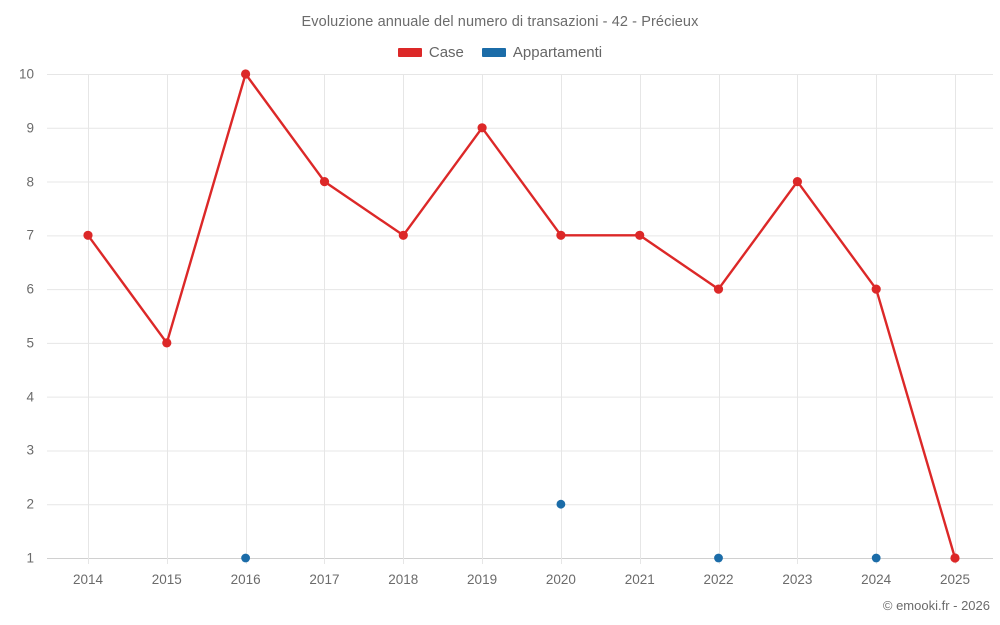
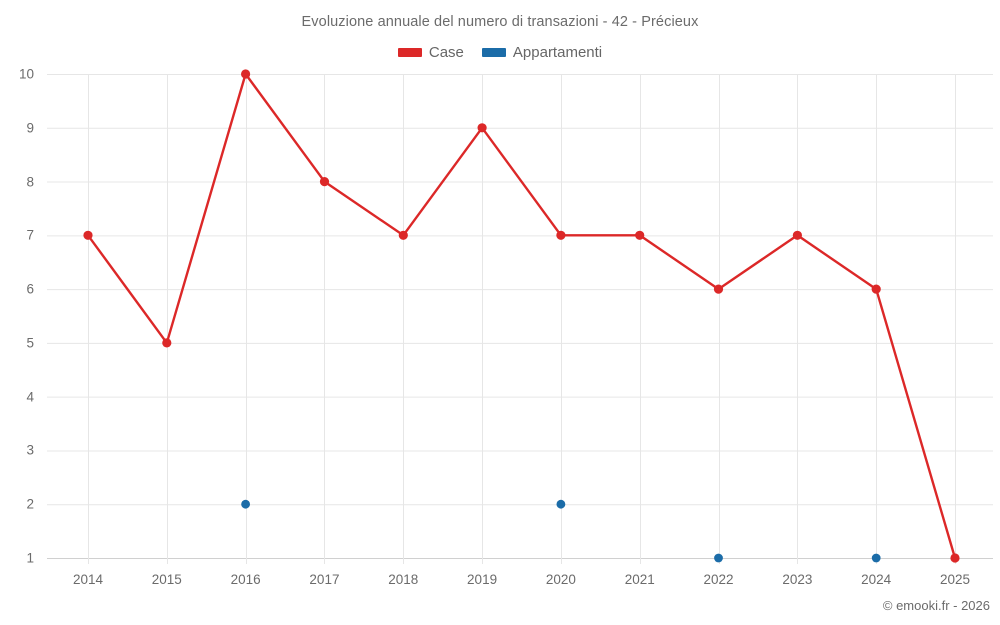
Appartamenti/2016: 1 -> 2
Case/2023: 8 -> 7
